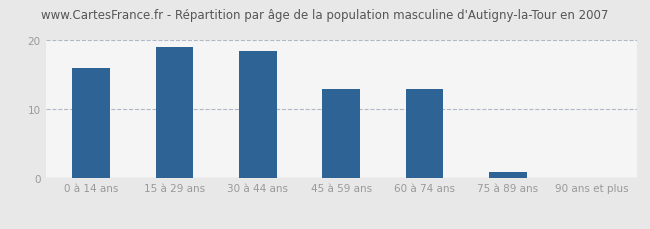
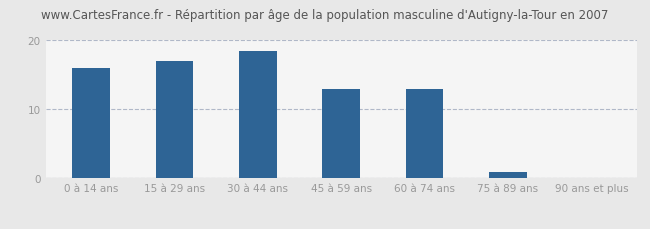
15 à 29 ans: 19.0 -> 17.0
